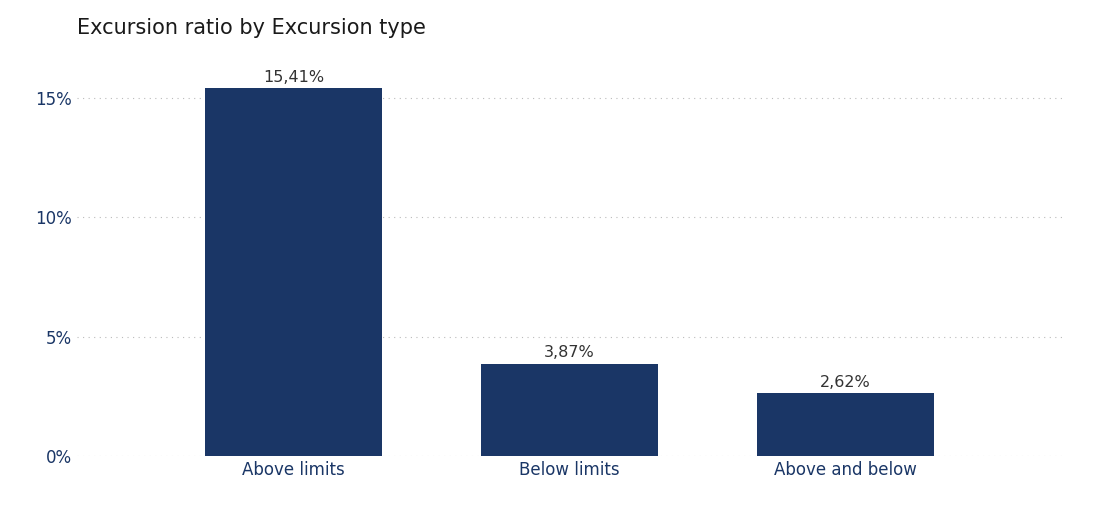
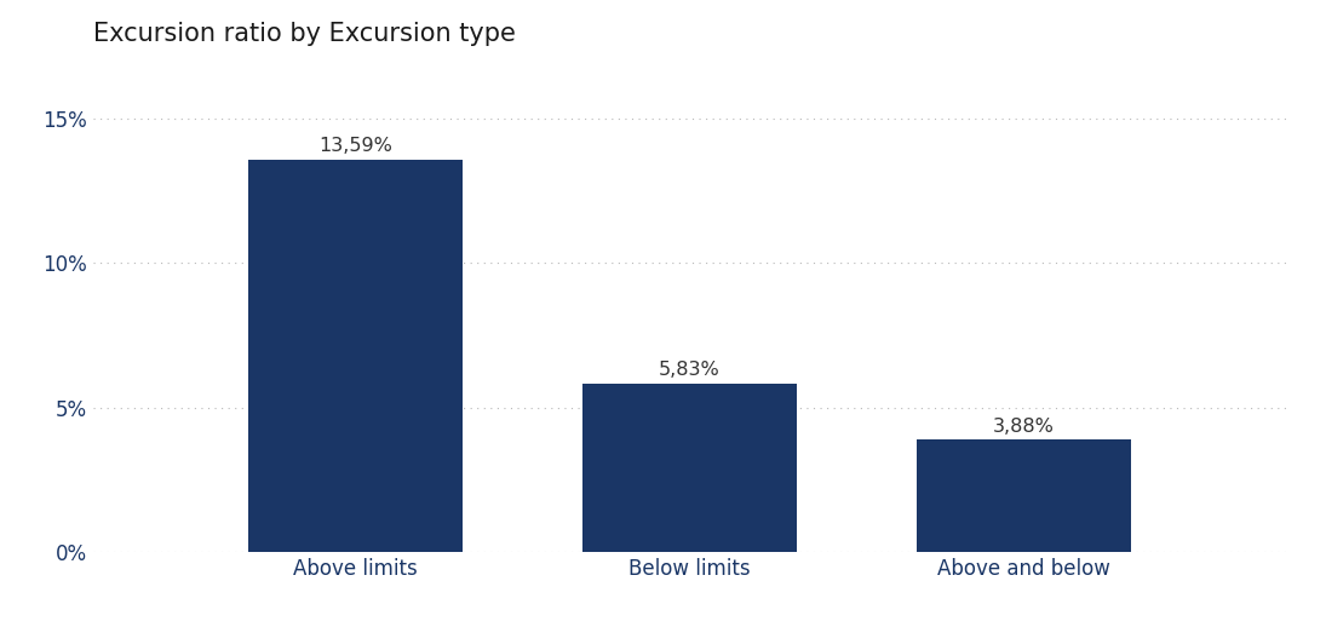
Above limits: 15,41% -> 13,59%
Below limits: 3,87% -> 5,83%
Above and below: 2,62% -> 3,88%
